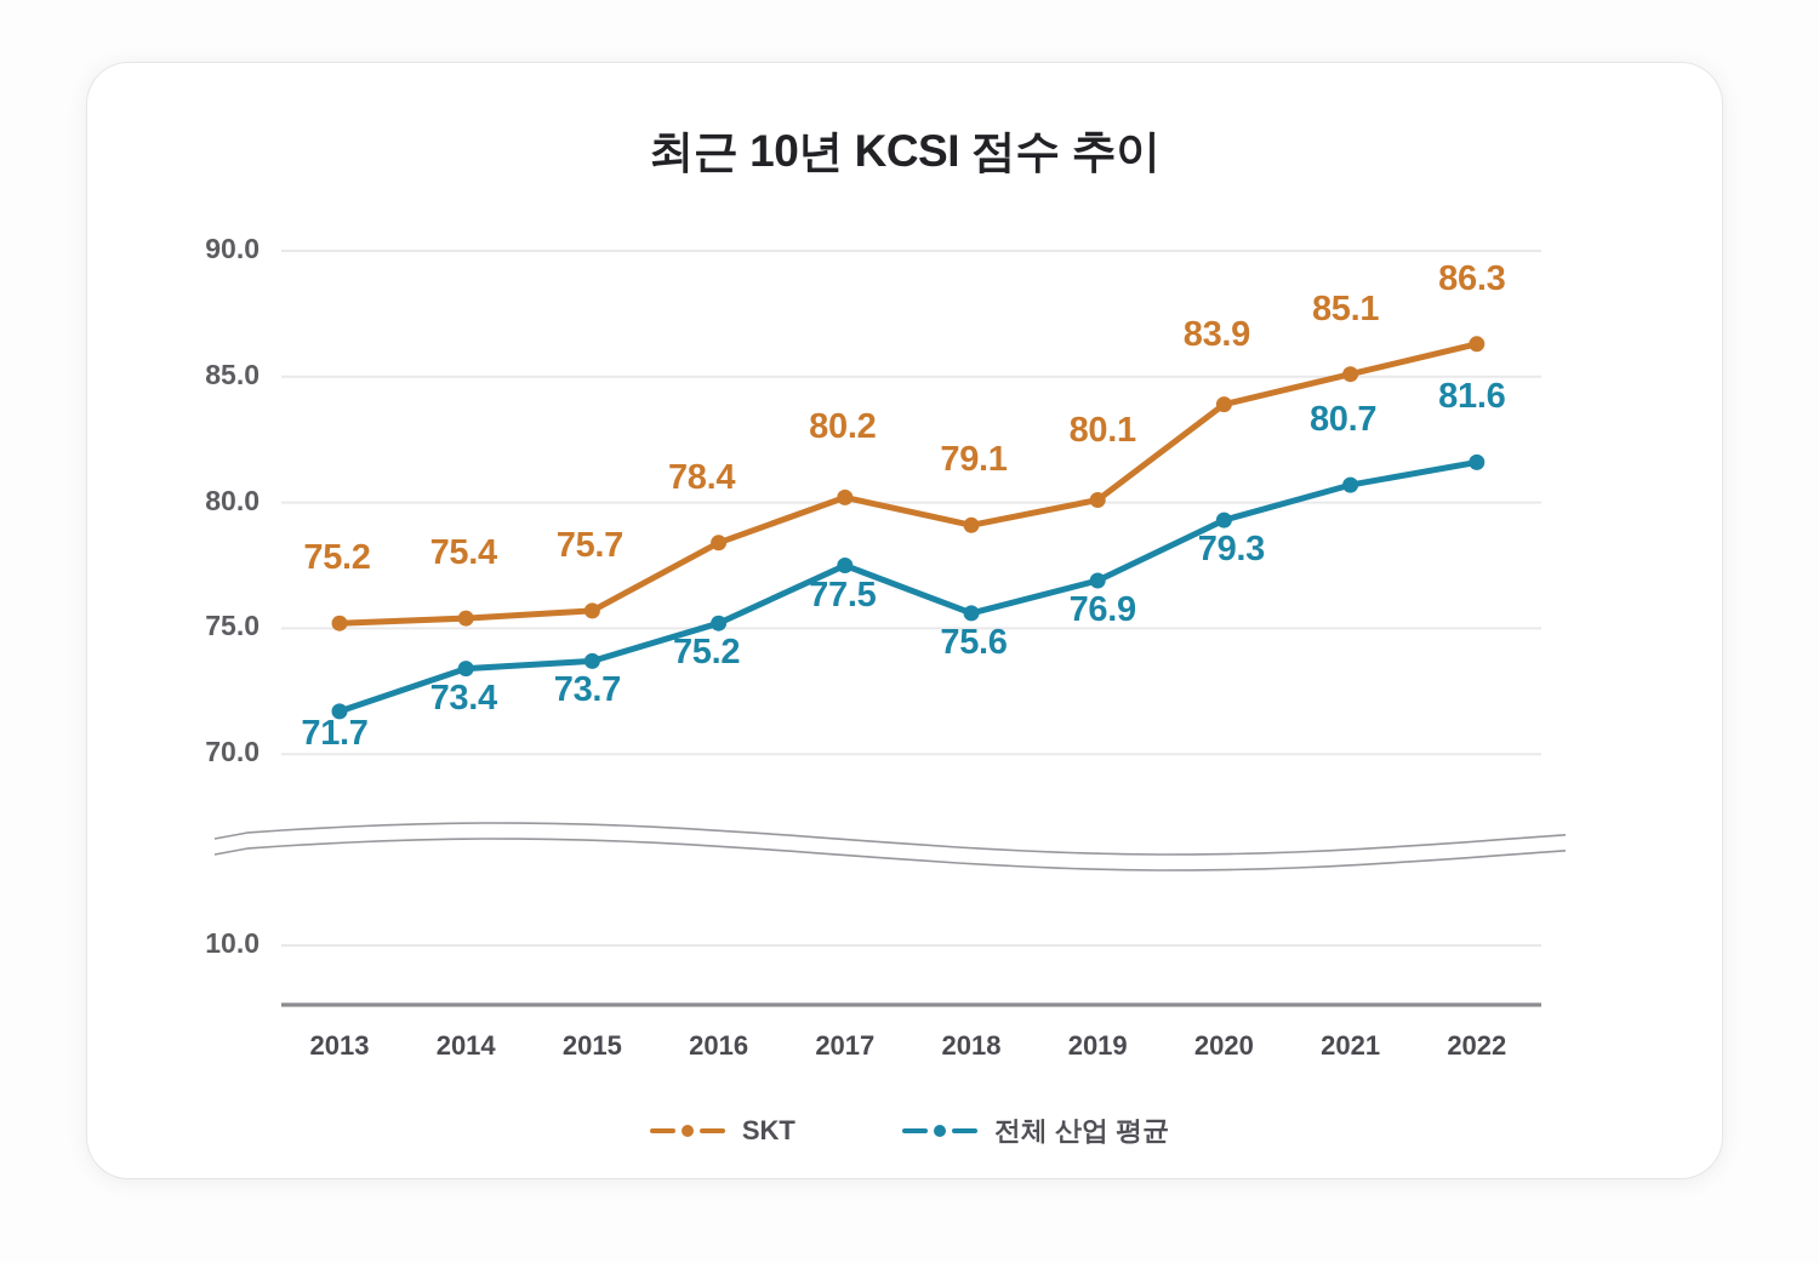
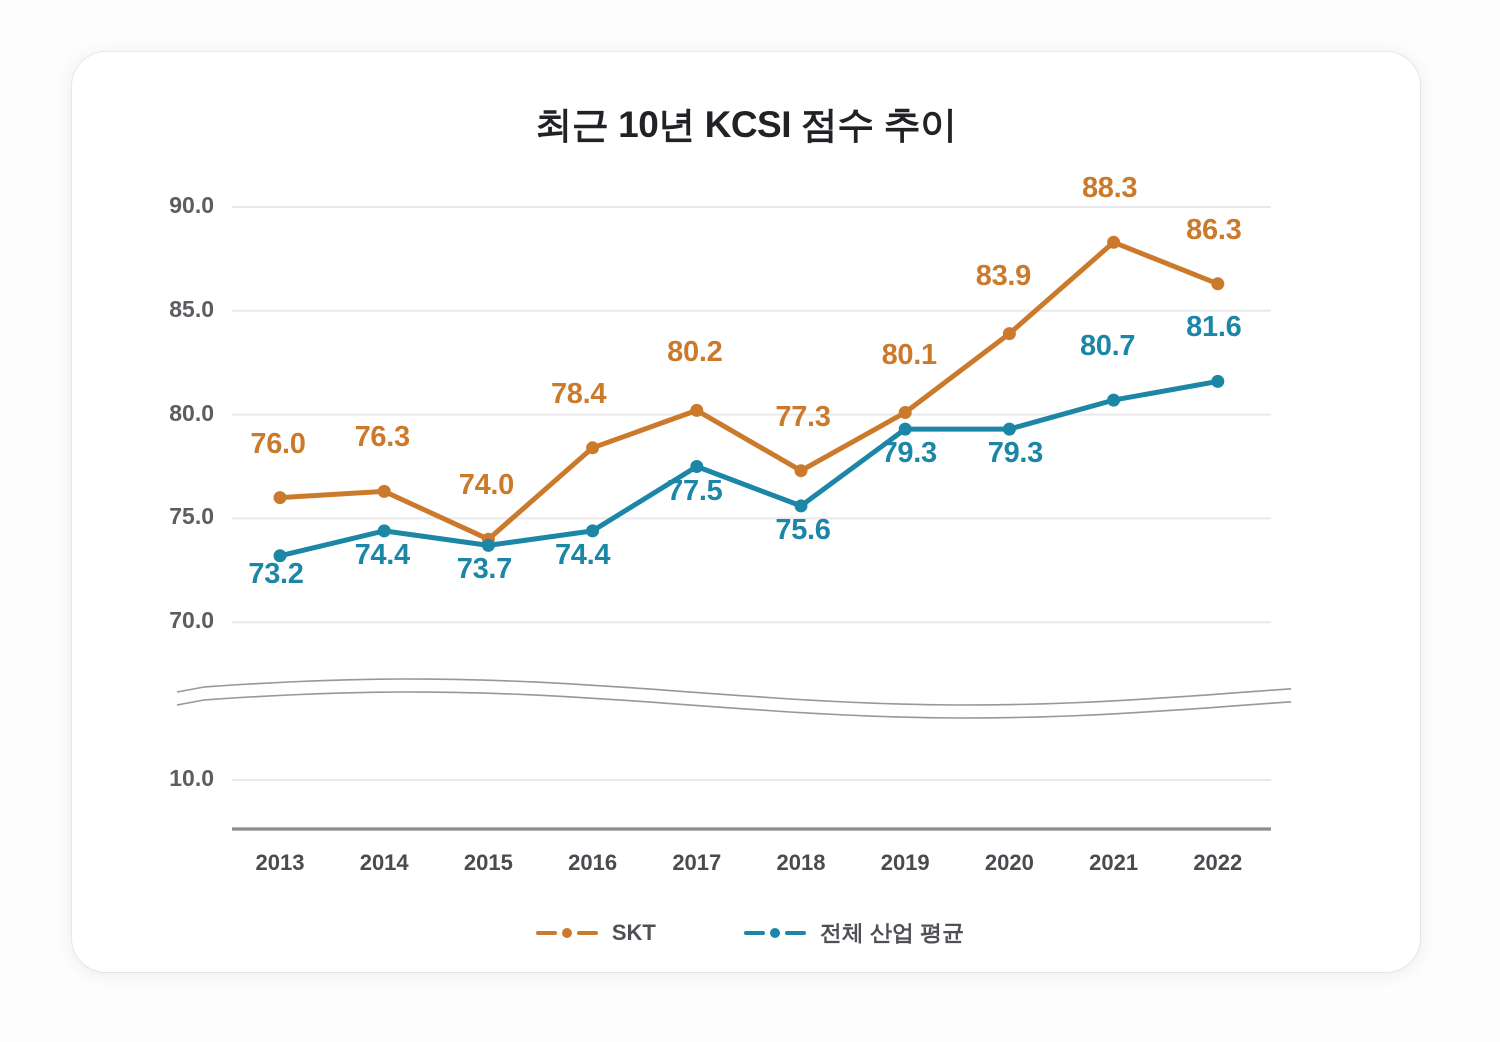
SKT/2013: 75.2 -> 76.0
전체 산업 평균/2013: 71.7 -> 73.2
SKT/2014: 75.4 -> 76.3
전체 산업 평균/2014: 73.4 -> 74.4
SKT/2015: 75.7 -> 74.0
전체 산업 평균/2016: 75.2 -> 74.4
SKT/2018: 79.1 -> 77.3
전체 산업 평균/2019: 76.9 -> 79.3
SKT/2021: 85.1 -> 88.3
